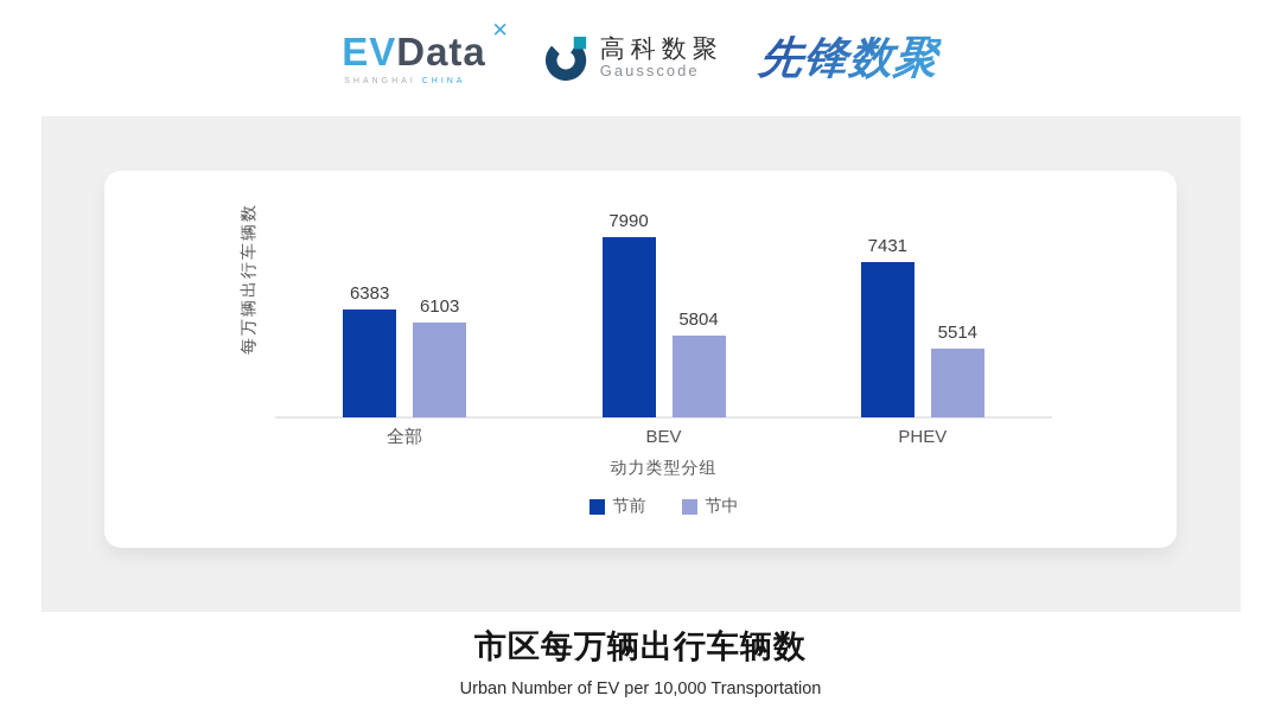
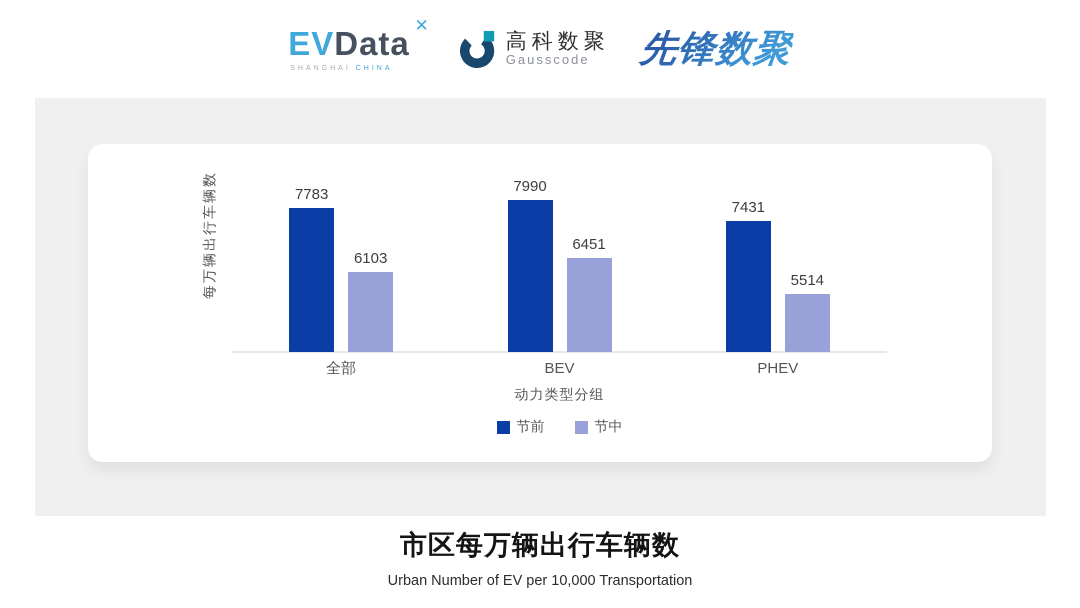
节前/全部: 6383 -> 7783
节中/BEV: 5804 -> 6451
